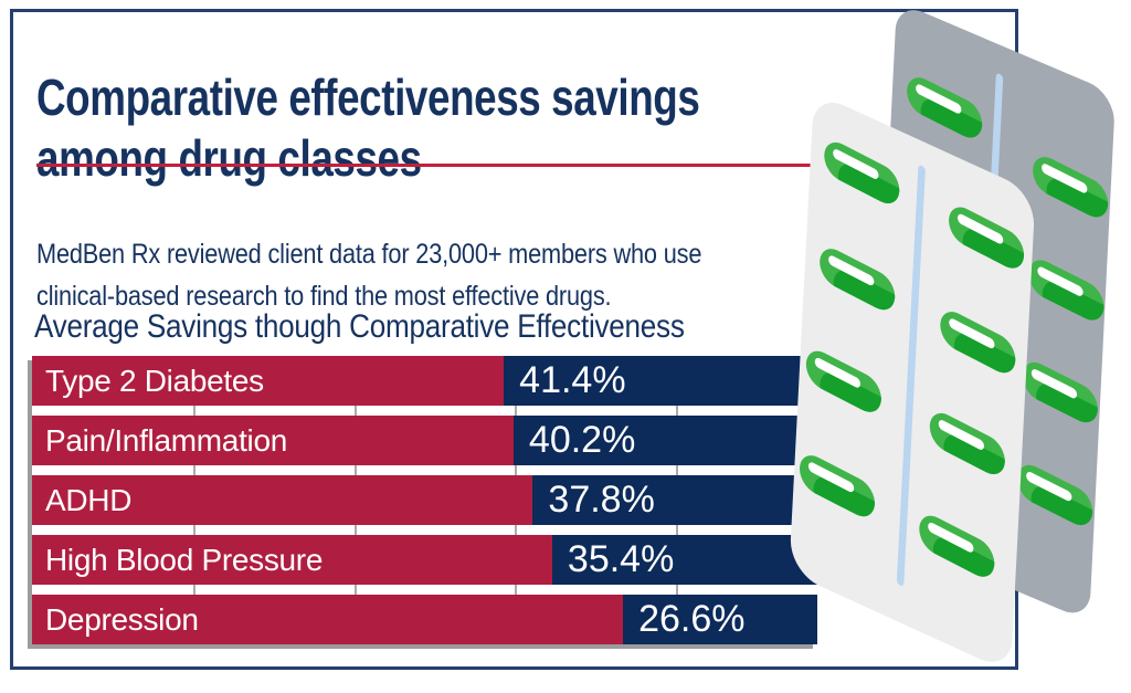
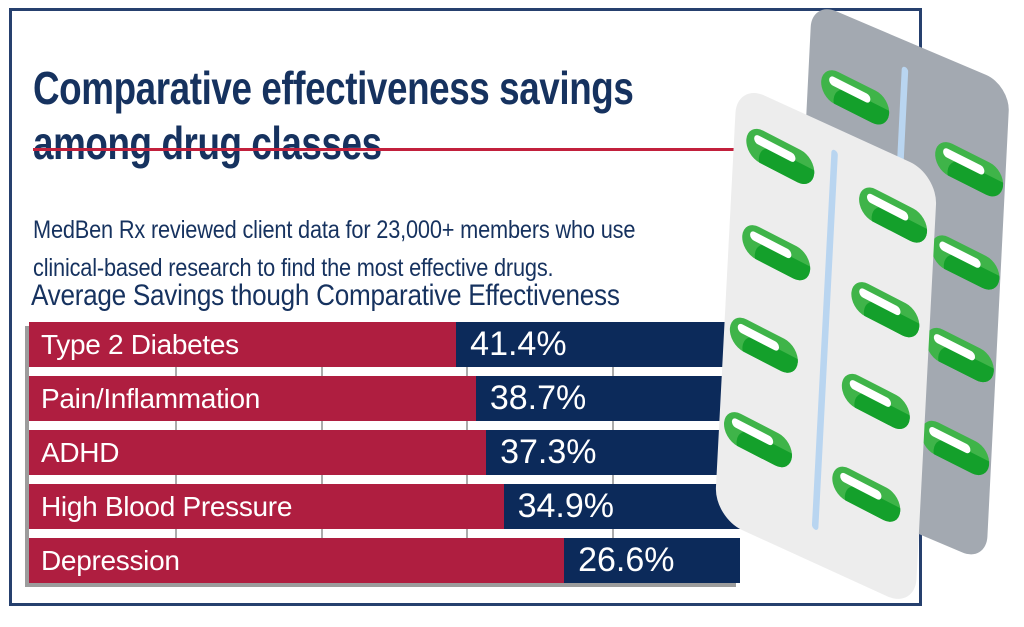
Pain/Inflammation: 40.2% -> 38.7%
ADHD: 37.8% -> 37.3%
High Blood Pressure: 35.4% -> 34.9%
